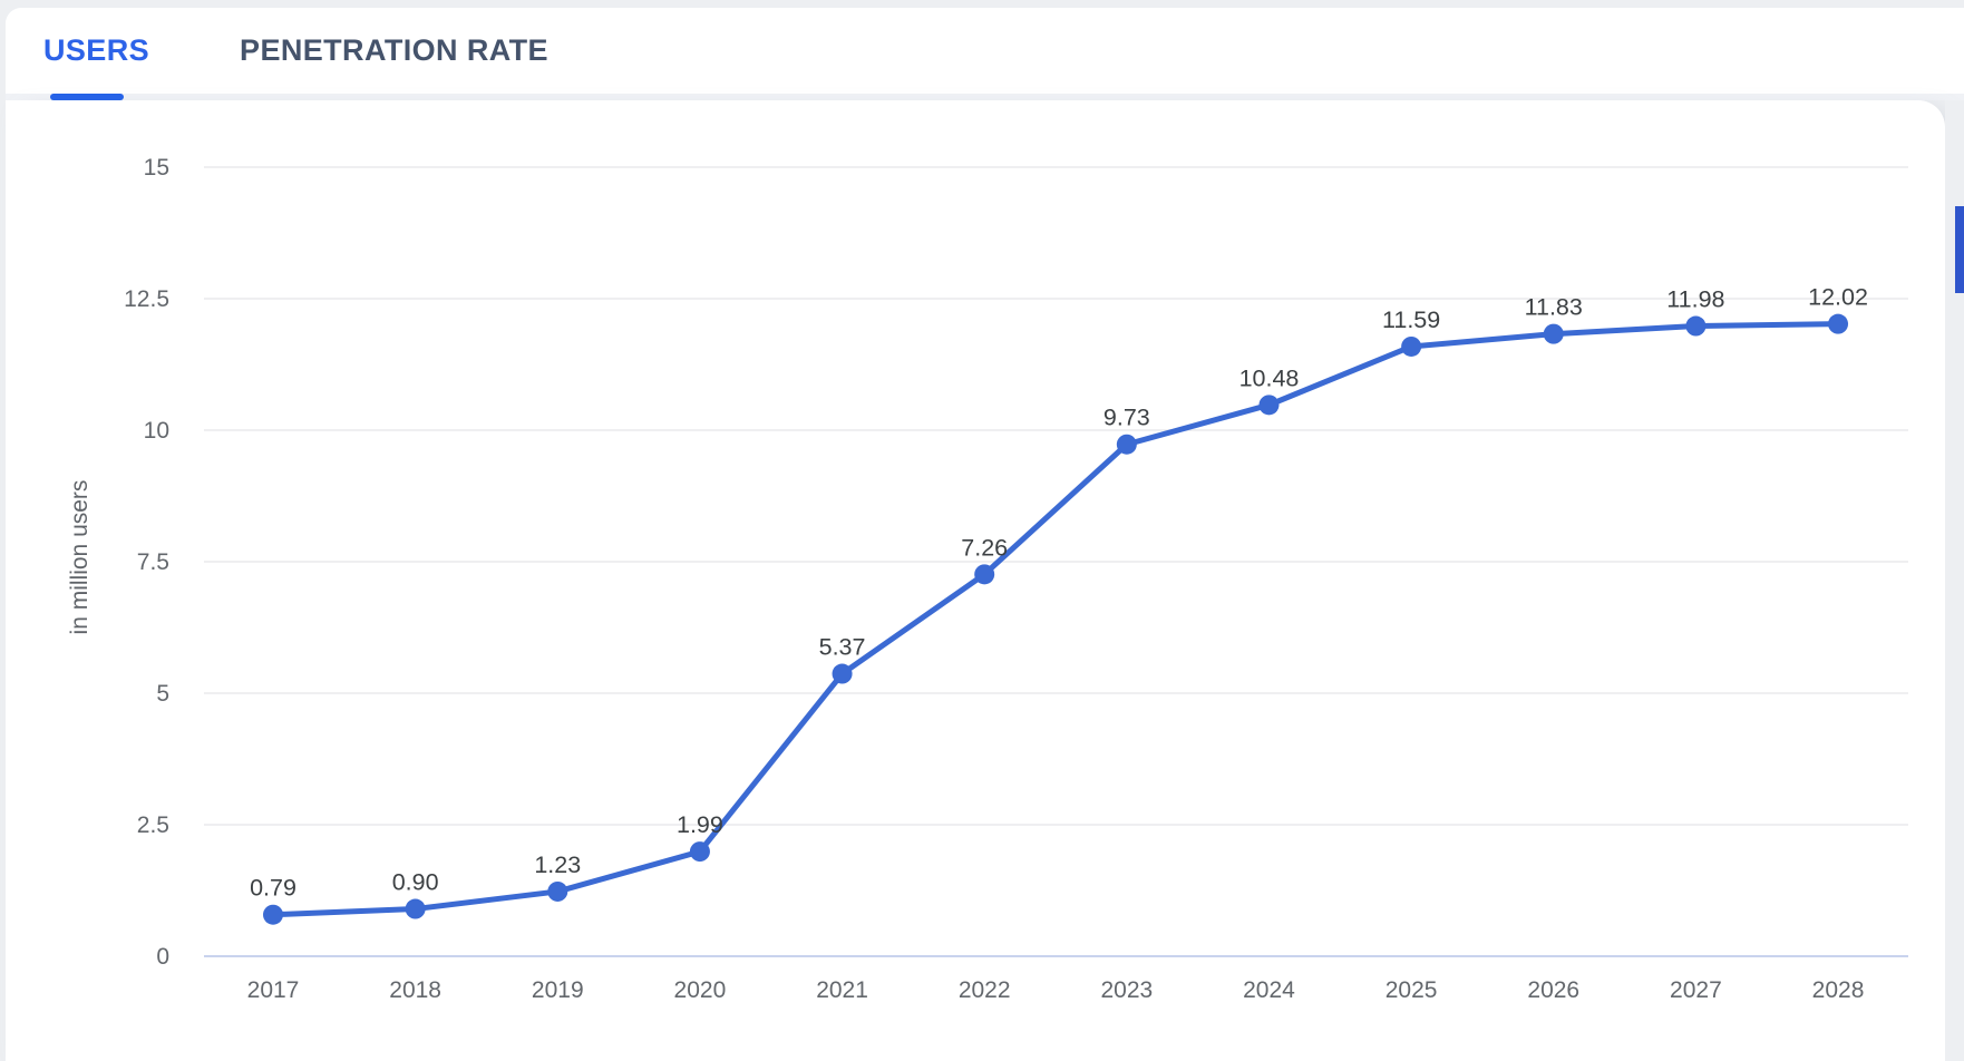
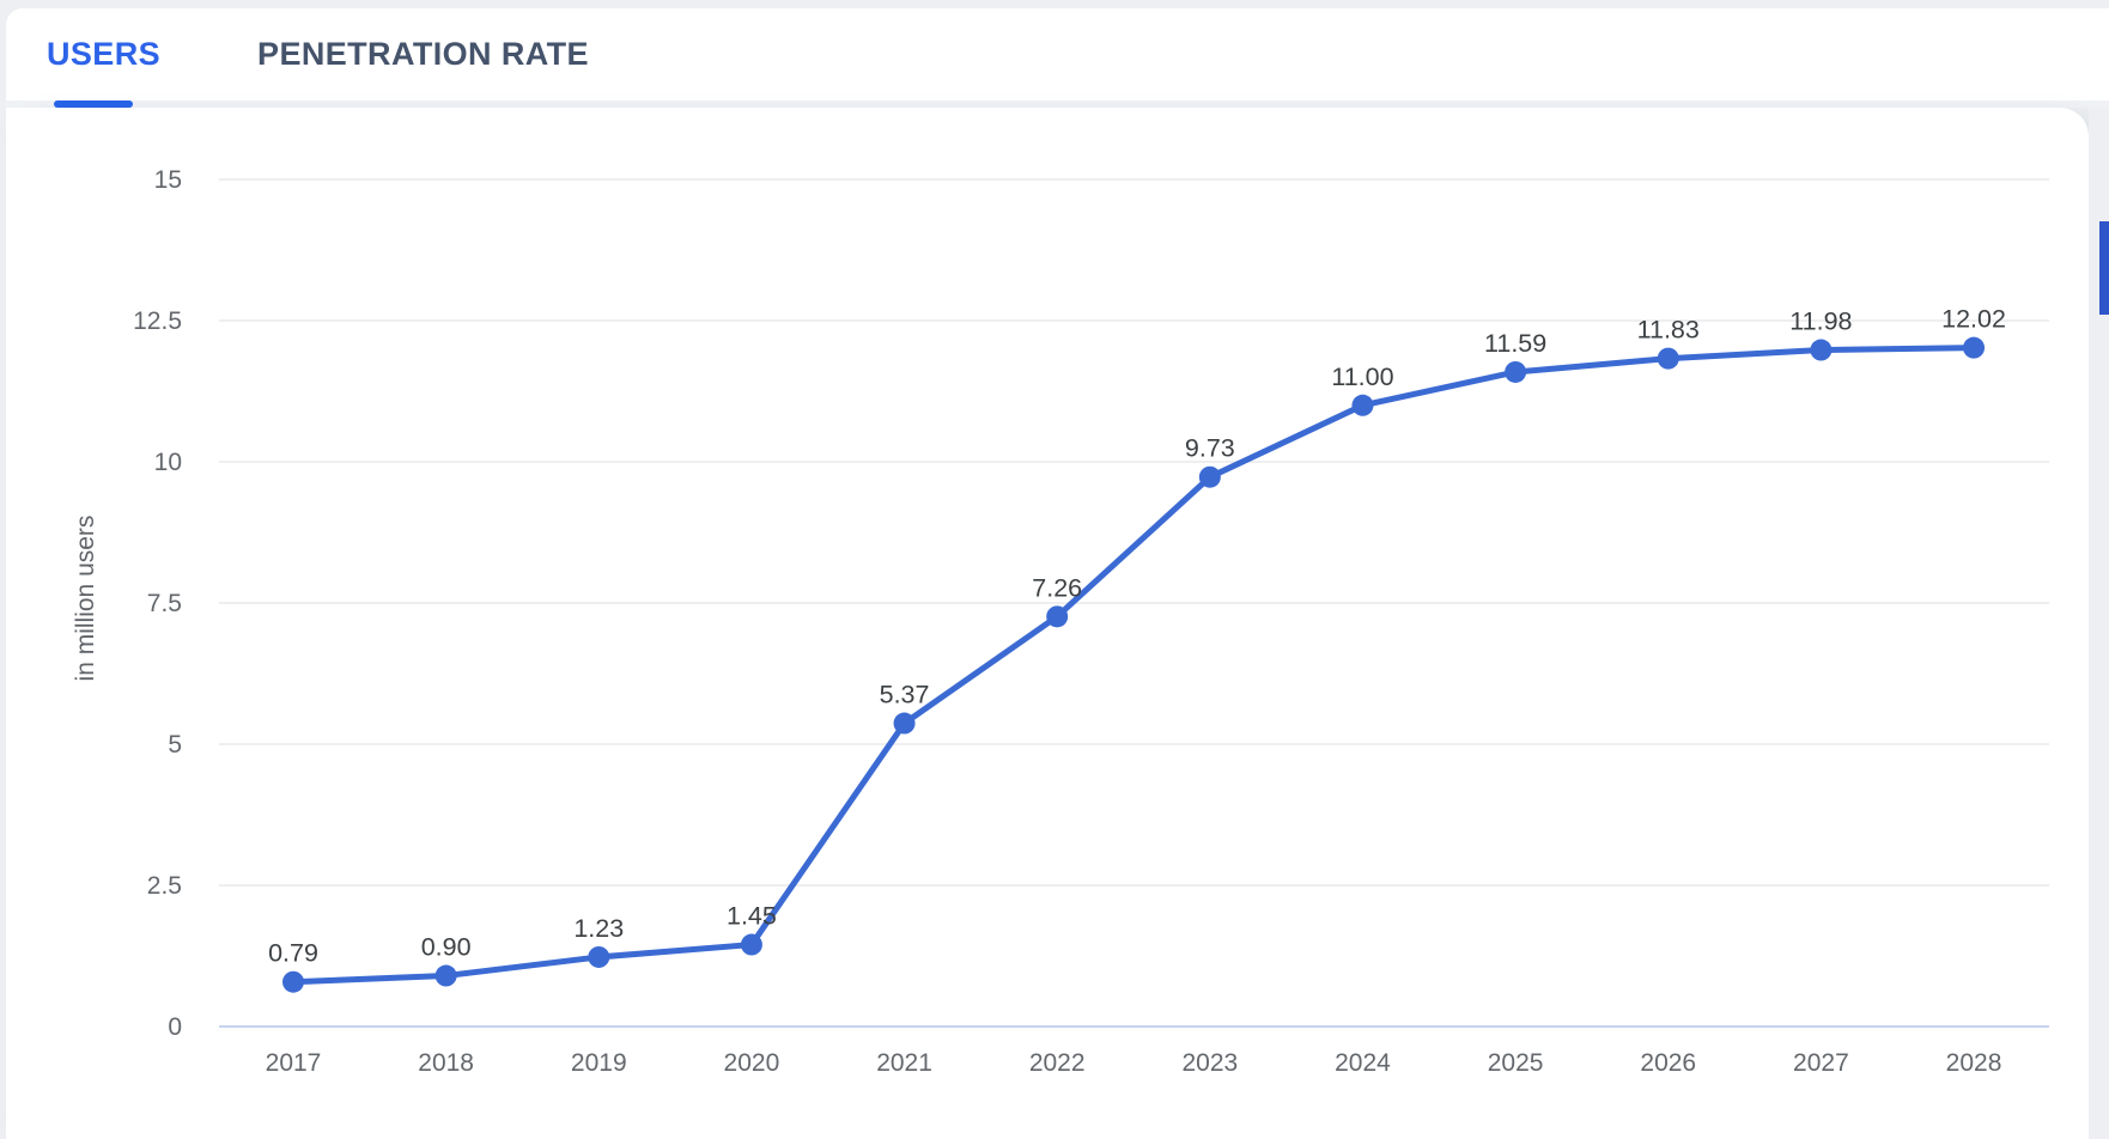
2020: 1.99 -> 1.45
2024: 10.48 -> 11.00
